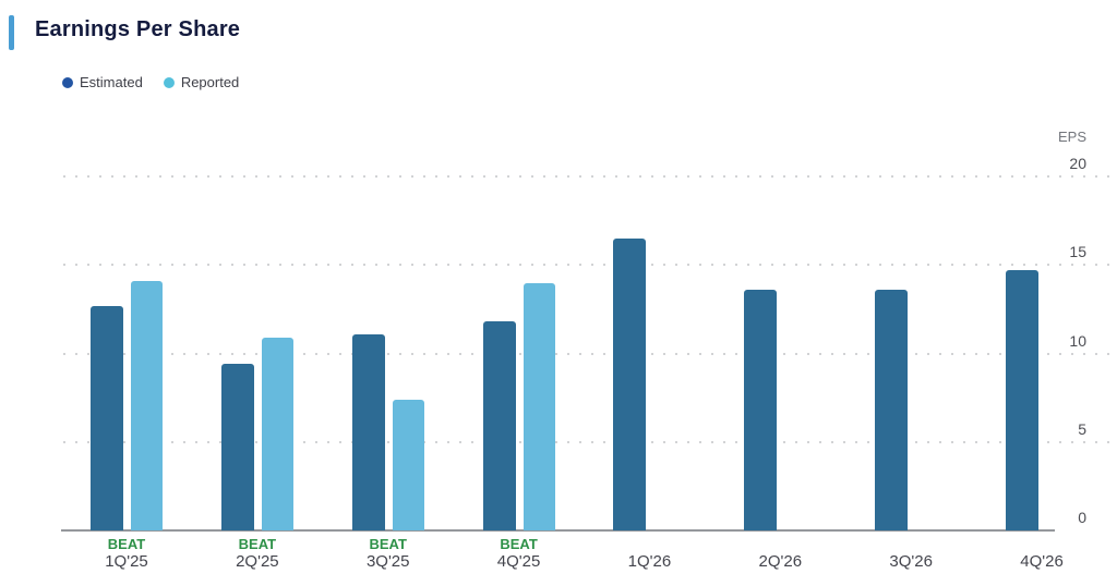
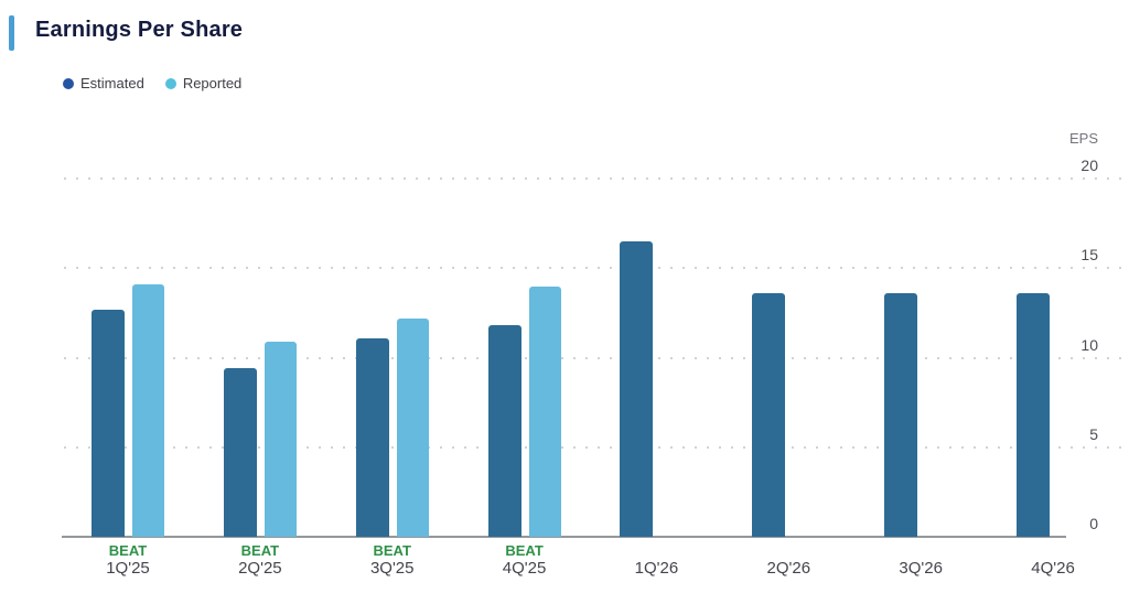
Reported/3Q'25: 7.4 -> 12.2
Estimated/4Q'26: 14.7 -> 13.6
